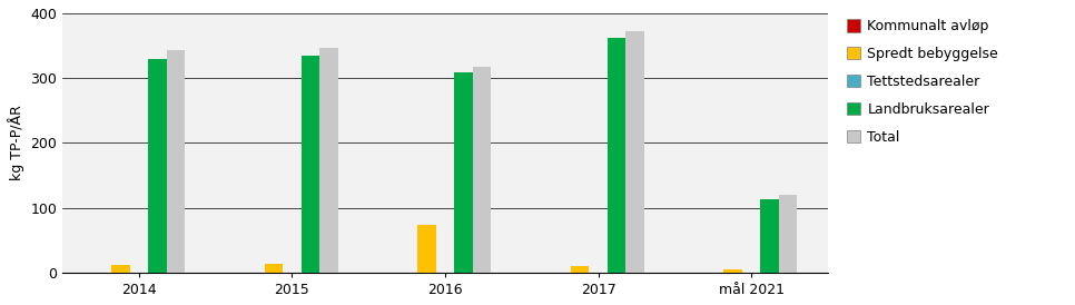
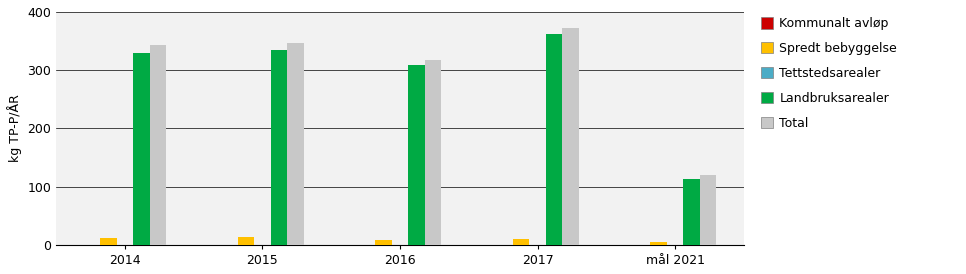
Spredt bebyggelse/2016: 74 -> 8
